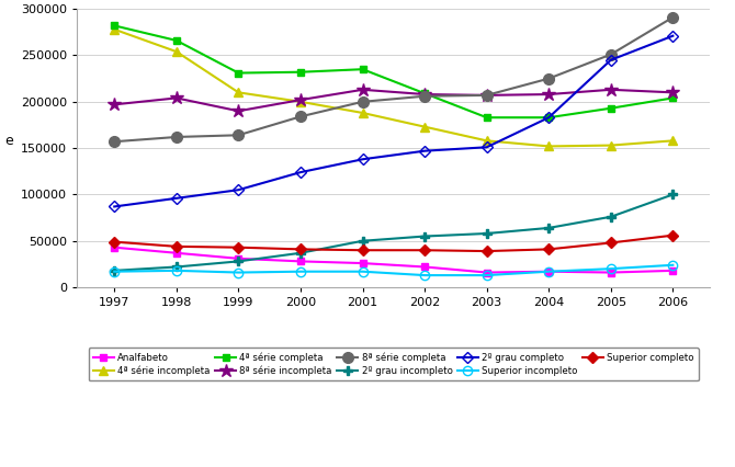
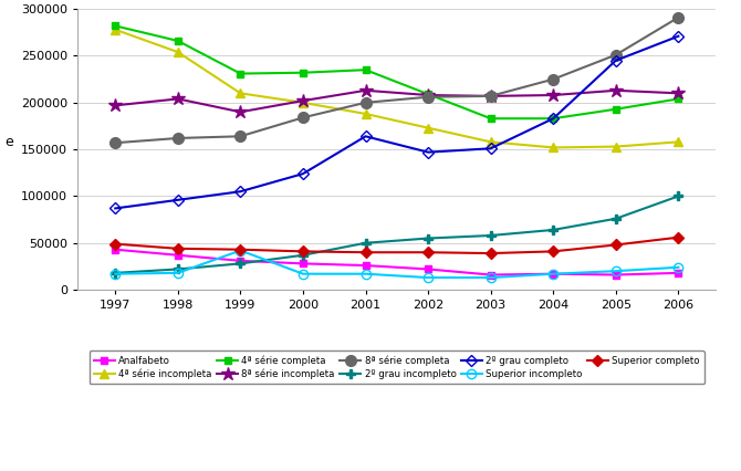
Superior incompleto/1999: 16000 -> 42000
2º grau completo/2001: 138000 -> 164000
